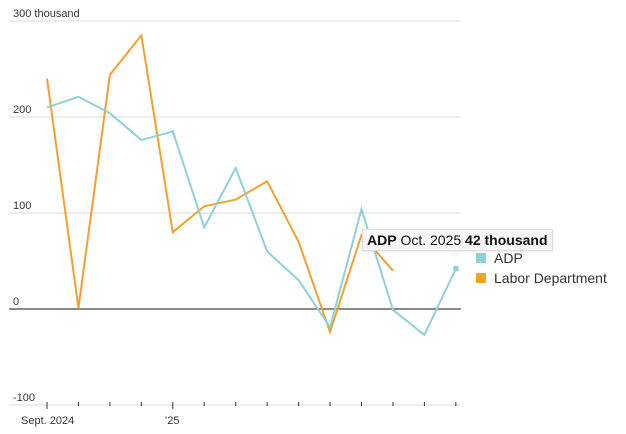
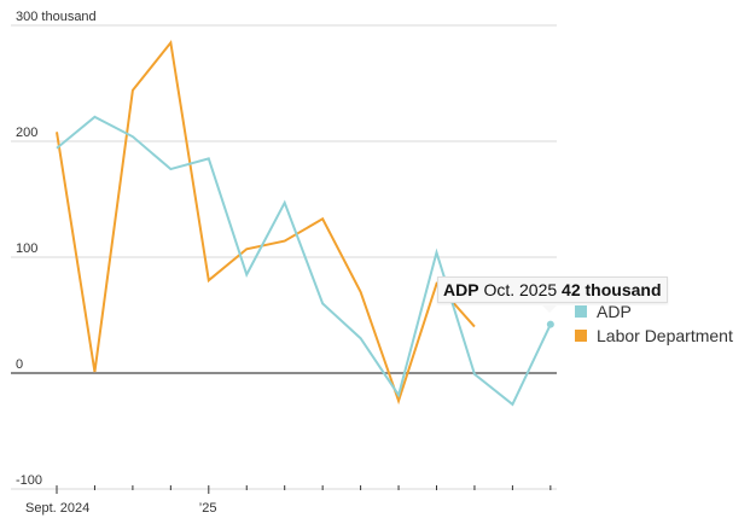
ADP/Sept. 2024: 210 -> 190
Labor Department/Sept. 2024: 240 -> 210
